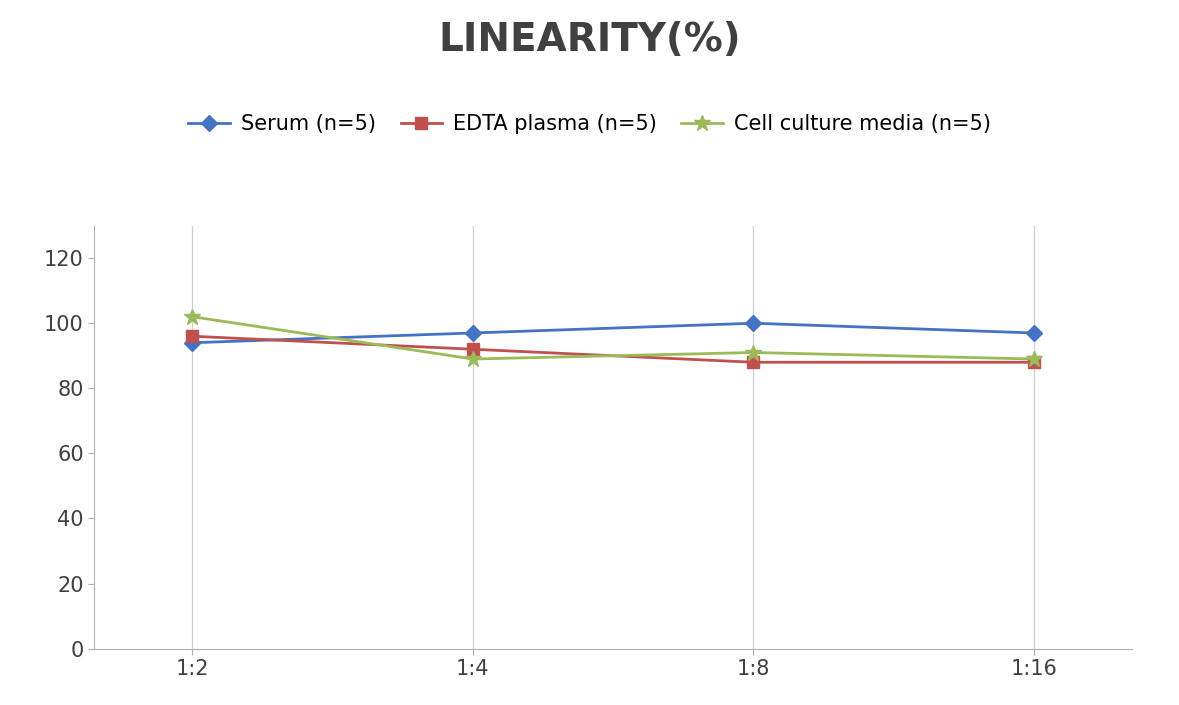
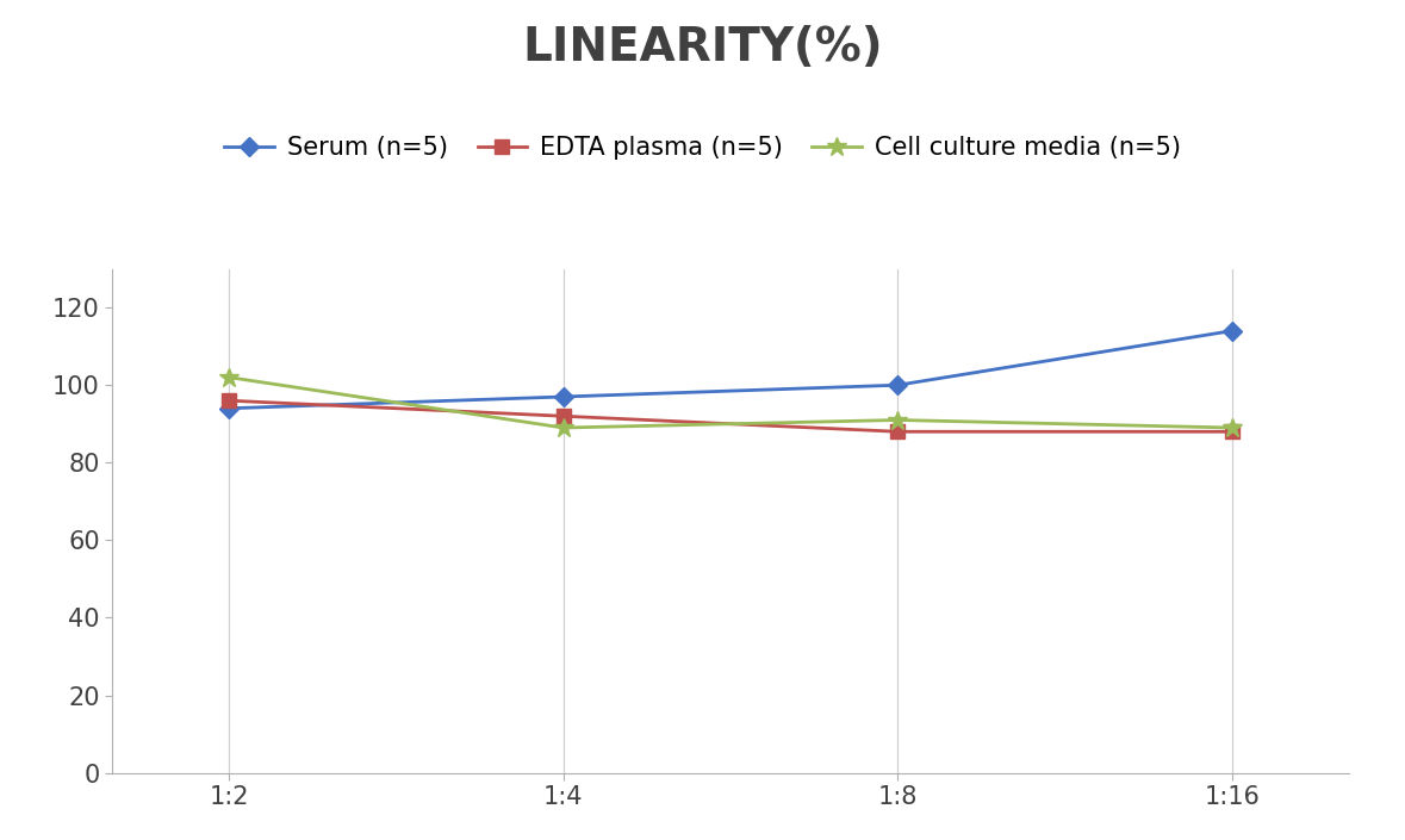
Serum (n=5)/1:16: 97 -> 114
